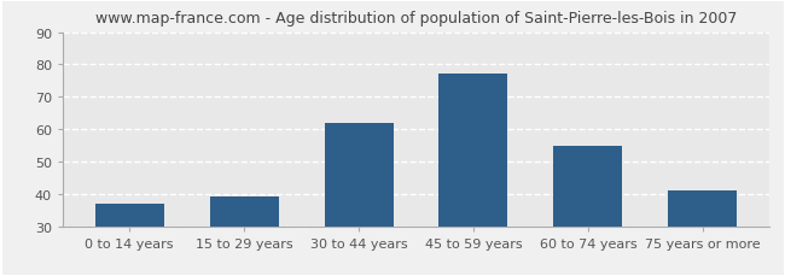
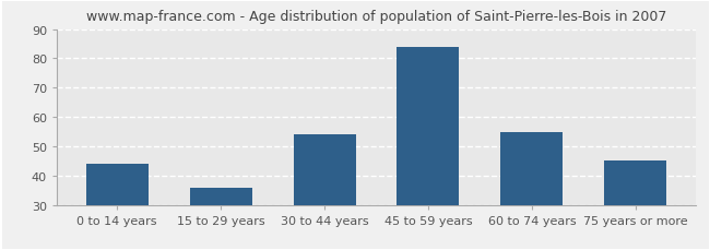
0 to 14 years: 37 -> 44
15 to 29 years: 39 -> 36
30 to 44 years: 62 -> 54
45 to 59 years: 77 -> 84
75 years or more: 41 -> 45
